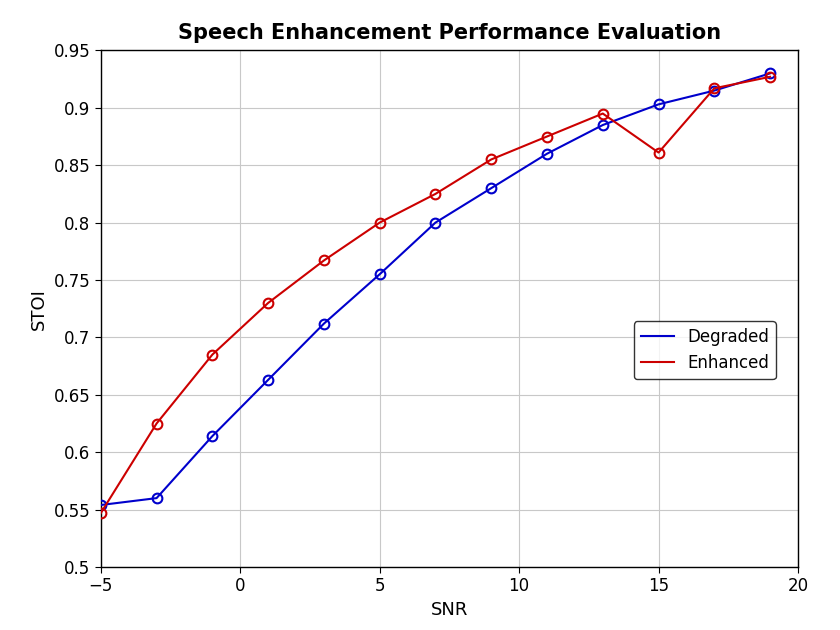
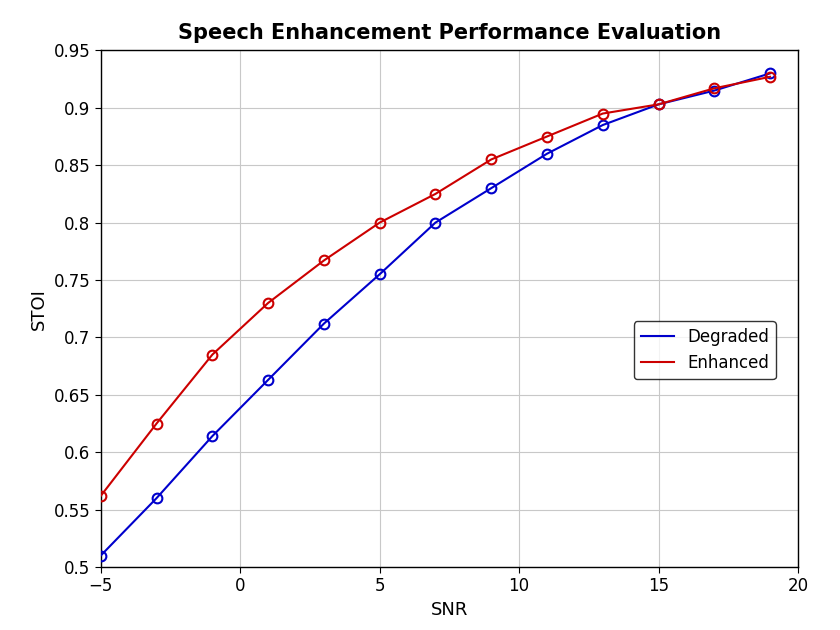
Degraded/−5: 0.554 -> 0.510
Enhanced/−5: 0.547 -> 0.562
Enhanced/15: 0.861 -> 0.903
